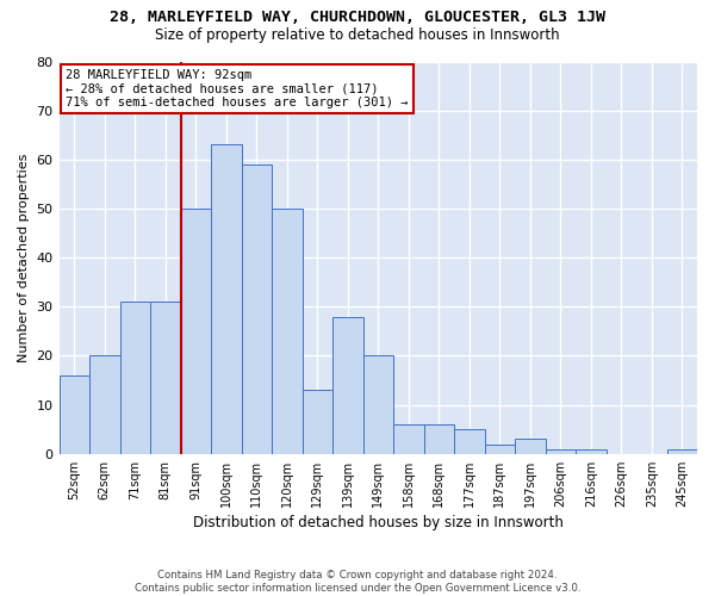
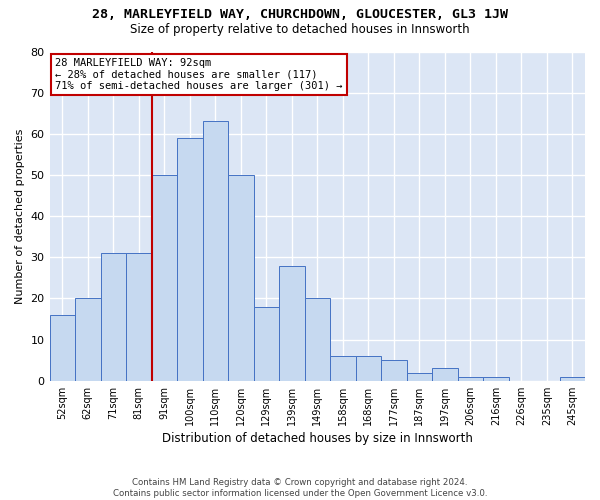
100sqm: 63 -> 59
110sqm: 59 -> 63
129sqm: 13 -> 18
